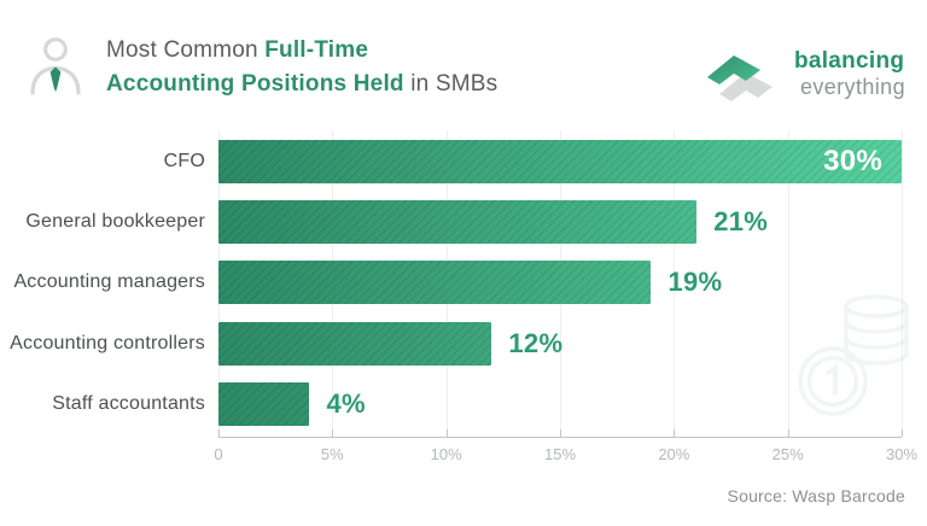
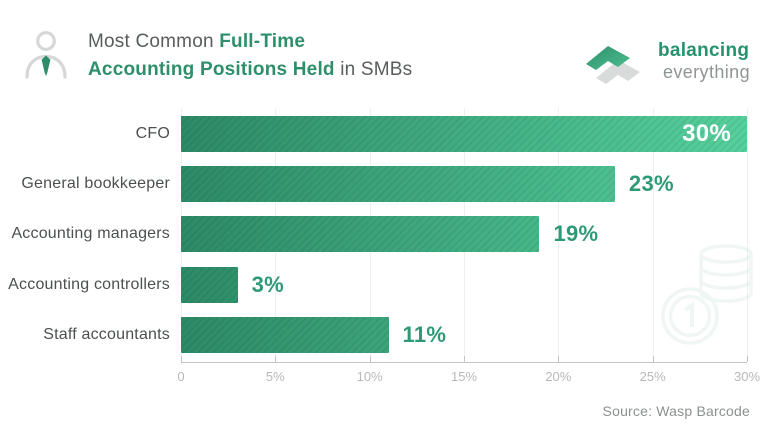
General bookkeeper: 21% -> 23%
Accounting controllers: 12% -> 3%
Staff accountants: 4% -> 11%
